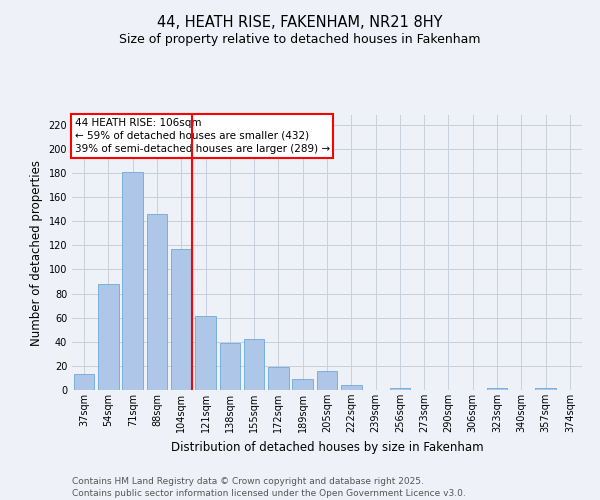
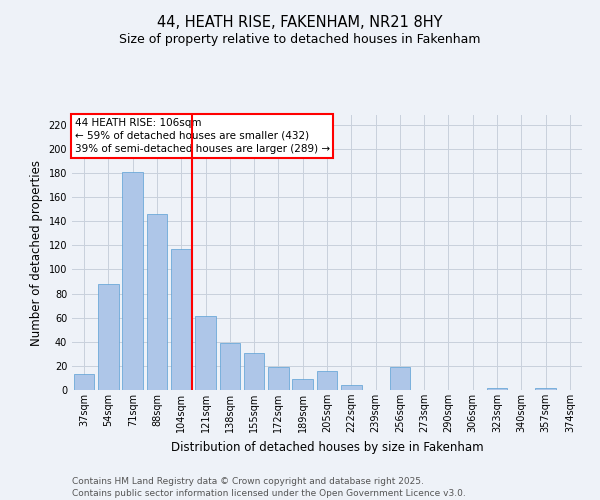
155sqm: 42 -> 31
256sqm: 2 -> 19
